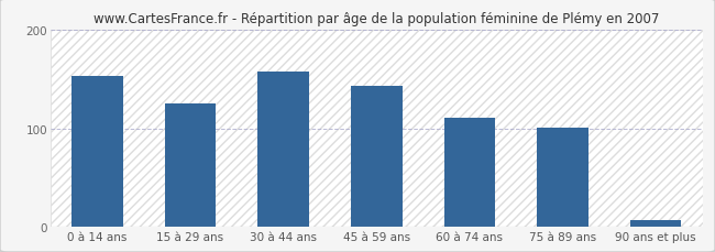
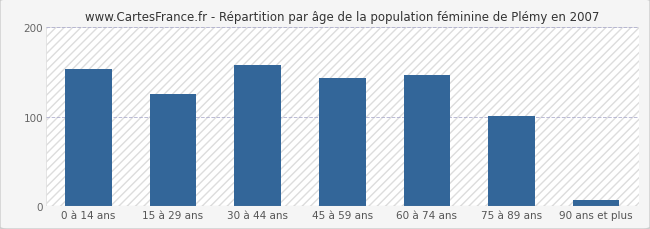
60 à 74 ans: 111 -> 146
